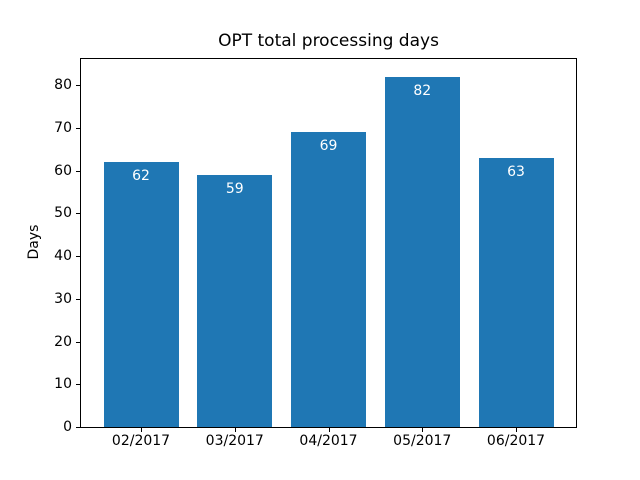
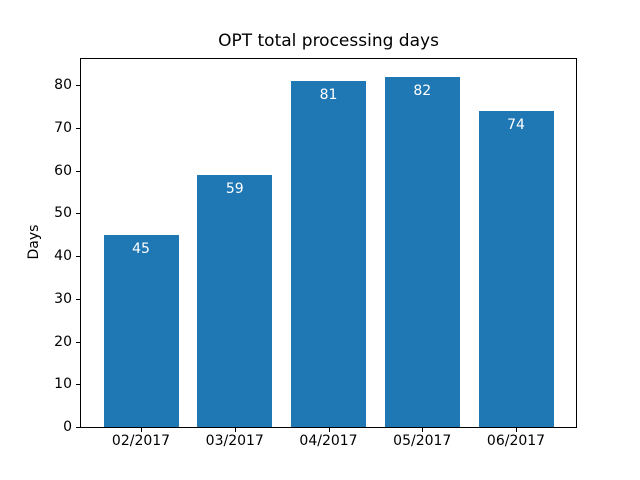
02/2017: 62 -> 45
04/2017: 69 -> 81
06/2017: 63 -> 74
